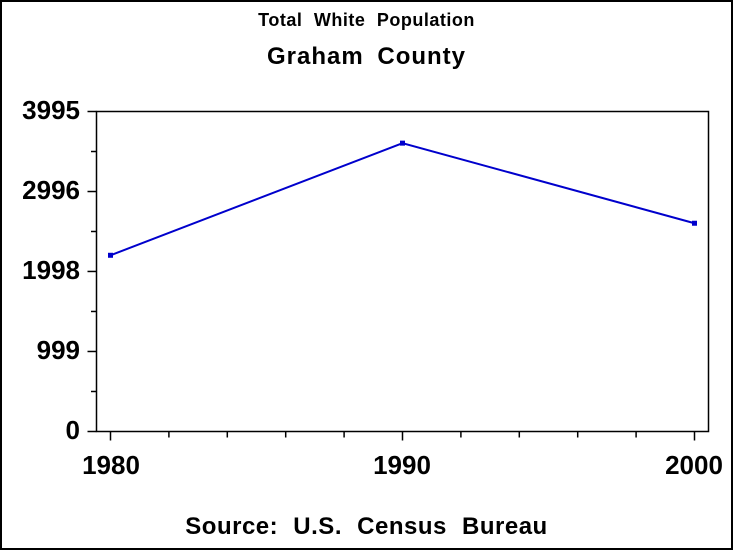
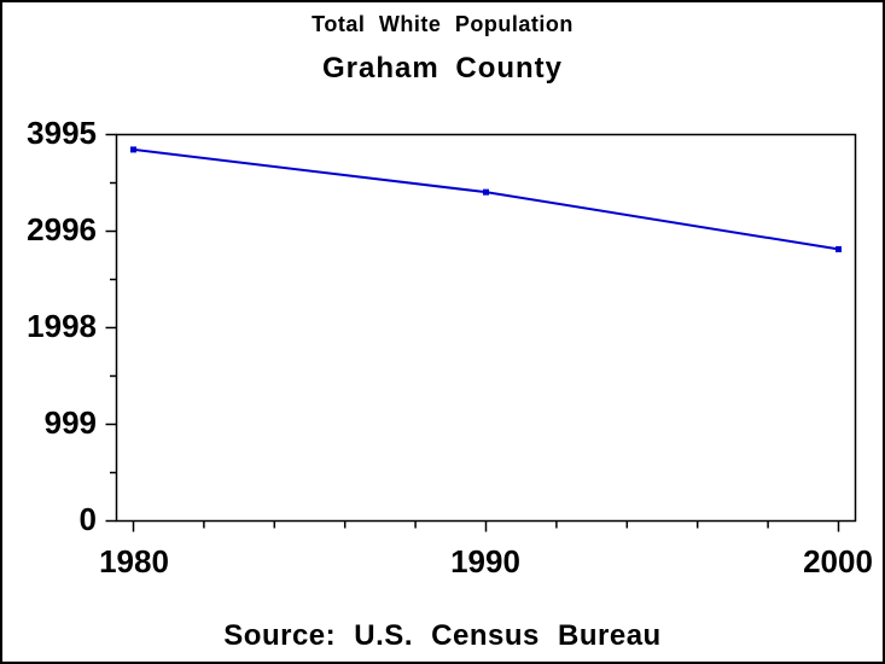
1980: 2200 -> 3800
1990: 3600 -> 3400
2000: 2600 -> 2800
